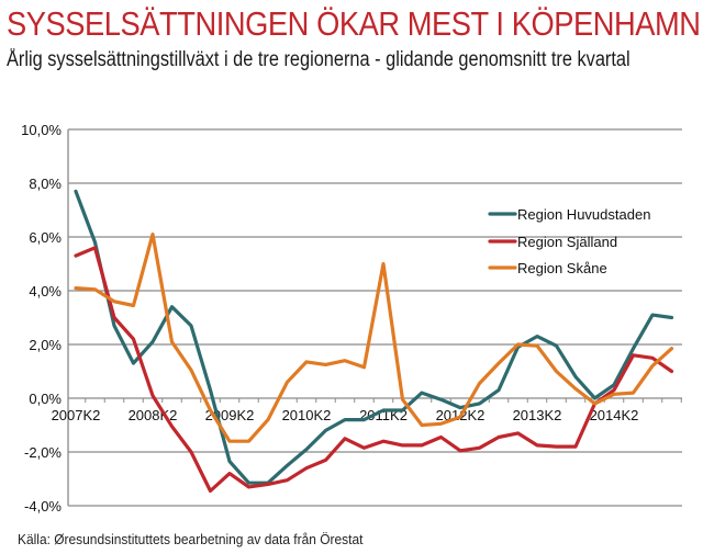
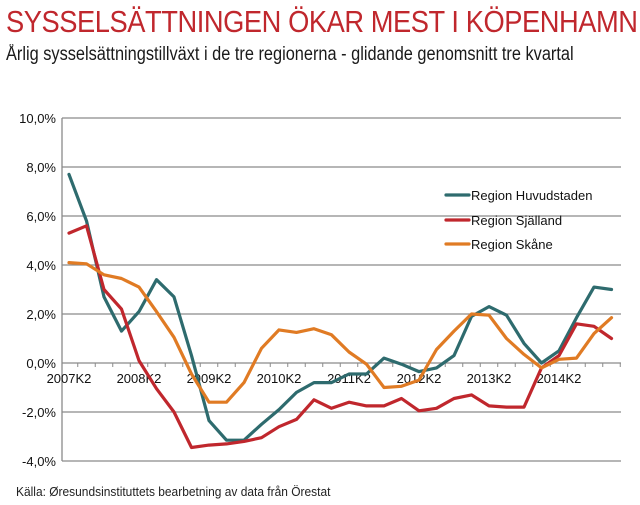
Region Skåne/2008K2: 6,1% -> 3,1%
Region Själland/2009K2: -2,8% -> -3,4%
Region Skåne/2011K2: 5,0% -> 0,5%
